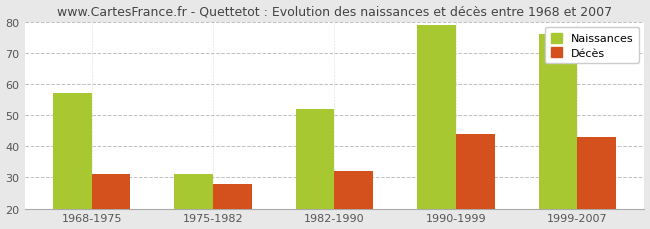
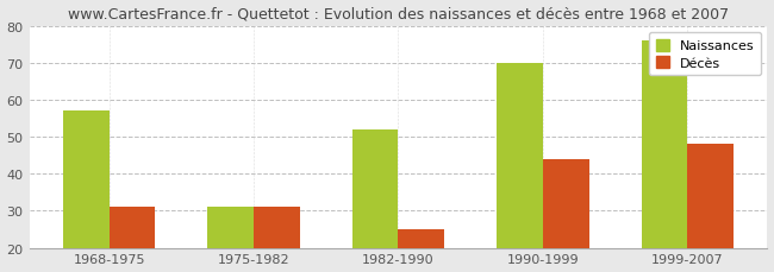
Décès/1975-1982: 28 -> 31
Décès/1982-1990: 32 -> 25
Naissances/1990-1999: 79 -> 70
Décès/1999-2007: 43 -> 48
